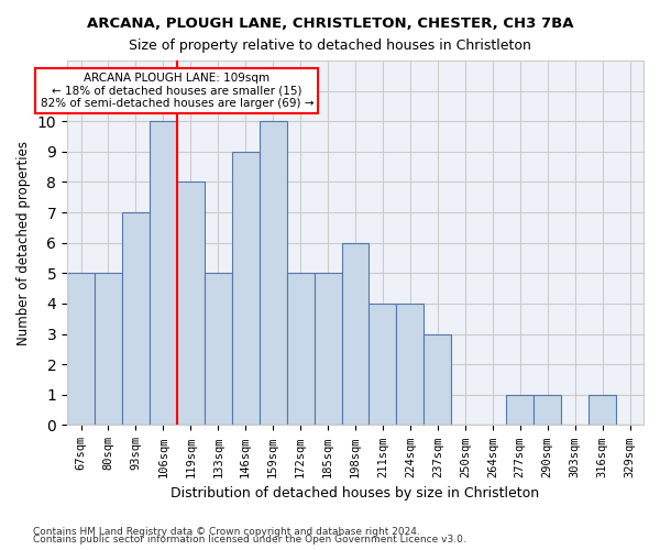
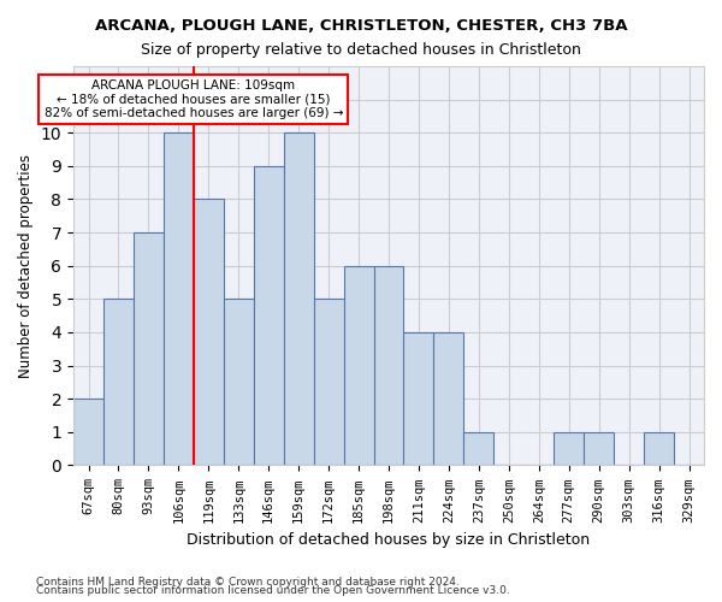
67sqm: 5 -> 2
185sqm: 5 -> 6
237sqm: 3 -> 1
